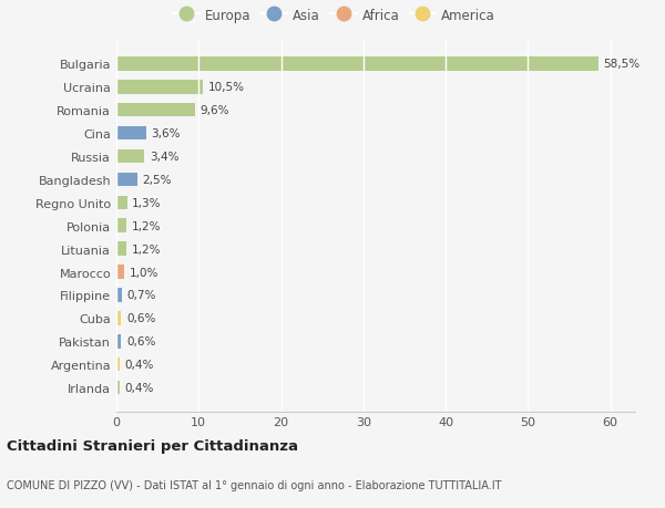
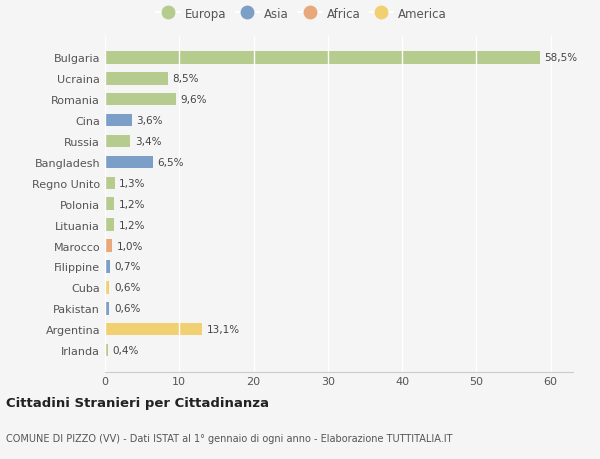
Ucraina: 10,5% -> 8,5%
Bangladesh: 2,5% -> 6,5%
Argentina: 0,4% -> 13,1%
